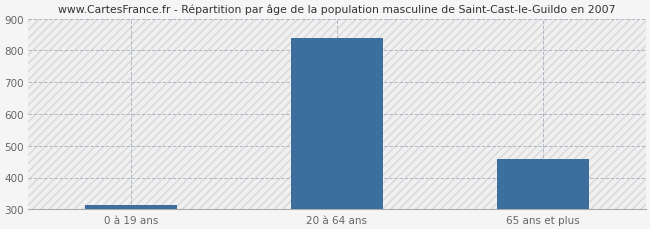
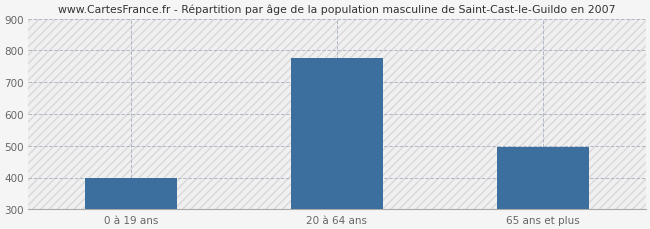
0 à 19 ans: 315 -> 400
20 à 64 ans: 838 -> 775
65 ans et plus: 457 -> 495
